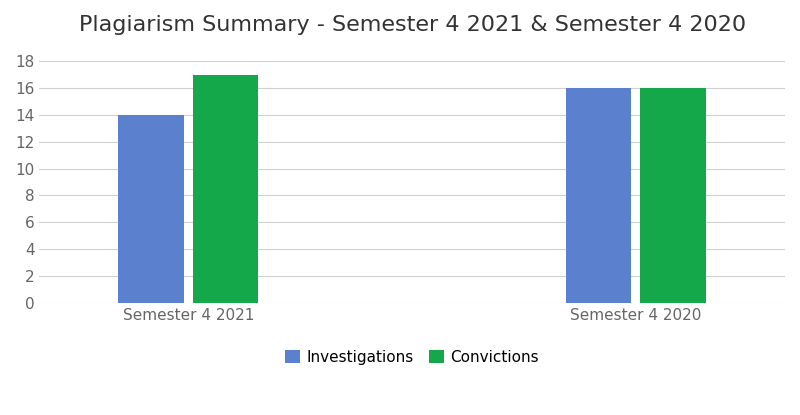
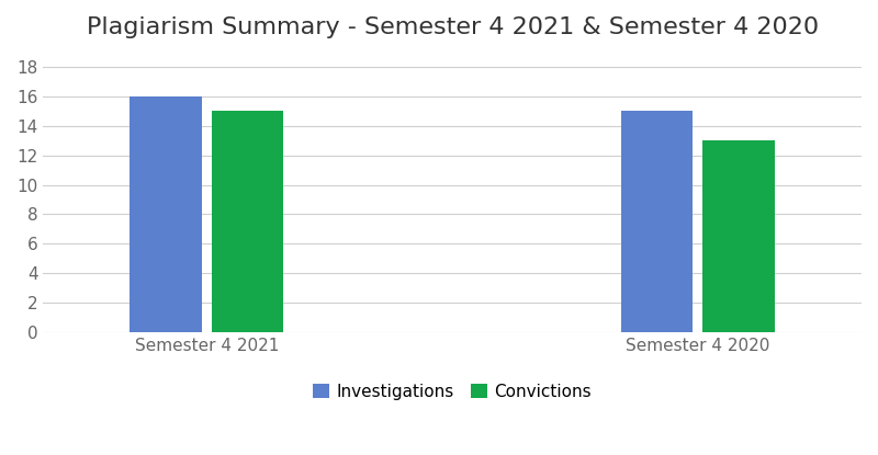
Investigations/Semester 4 2021: 14 -> 16
Convictions/Semester 4 2021: 17 -> 15
Investigations/Semester 4 2020: 16 -> 15
Convictions/Semester 4 2020: 16 -> 13
